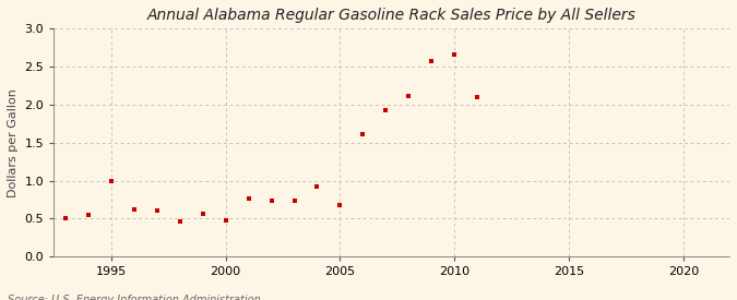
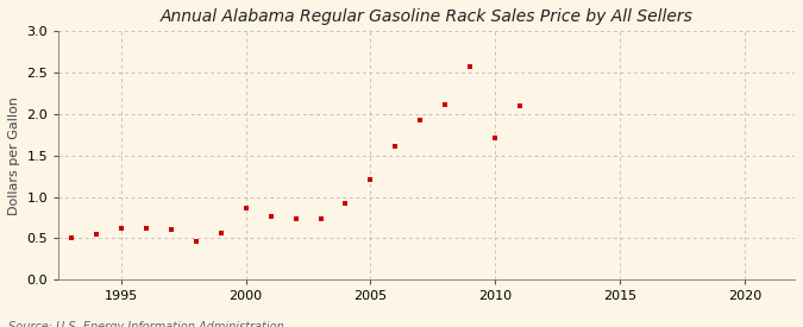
1995: 1.00 -> 0.62
2000: 0.48 -> 0.87
2005: 0.68 -> 1.21
2010: 2.66 -> 1.71
